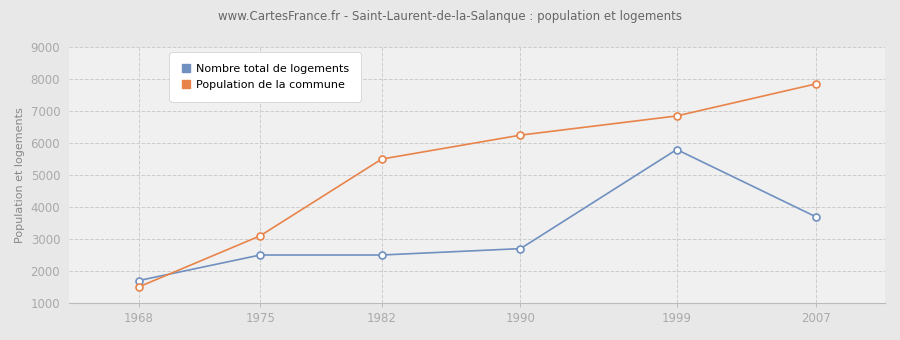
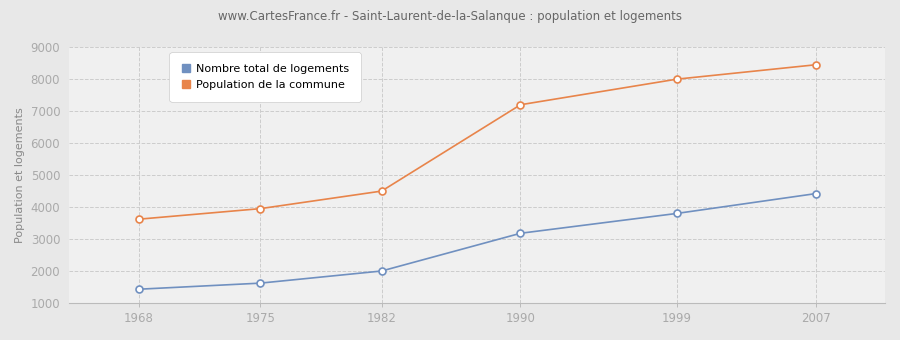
Nombre total de logements/1968: 1700 -> 1430
Population de la commune/1968: 1500 -> 3620
Nombre total de logements/1975: 2500 -> 1620
Population de la commune/1975: 3100 -> 3950
Nombre total de logements/1982: 2500 -> 2000
Population de la commune/1982: 5500 -> 4500
Nombre total de logements/1990: 2700 -> 3180
Population de la commune/1990: 6250 -> 7200
Nombre total de logements/1999: 5800 -> 3800
Population de la commune/1999: 6850 -> 8000
Nombre total de logements/2007: 3700 -> 4420
Population de la commune/2007: 7850 -> 8450
